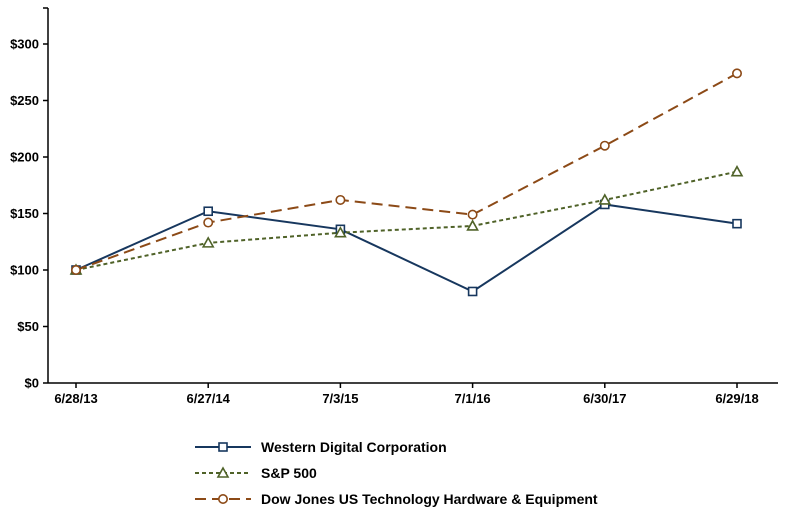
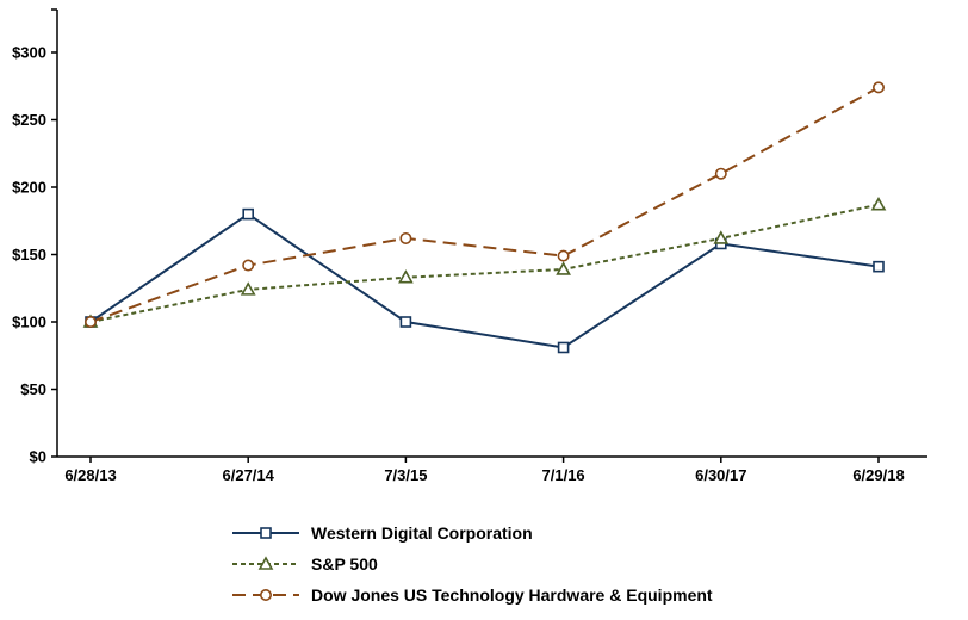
Western Digital Corporation/6/27/14: $152 -> $180
Western Digital Corporation/7/3/15: $136 -> $100
